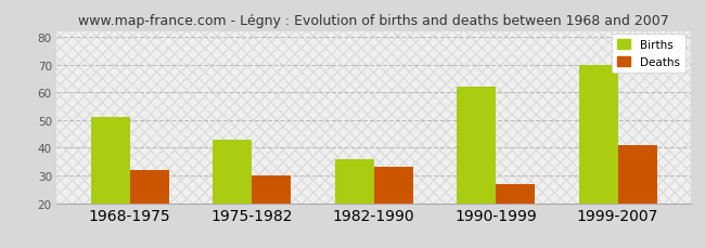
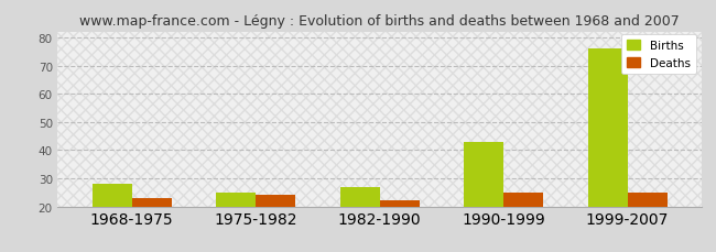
Births/1968-1975: 51 -> 28
Deaths/1968-1975: 32 -> 23
Births/1975-1982: 43 -> 25
Deaths/1975-1982: 30 -> 24
Births/1982-1990: 36 -> 27
Deaths/1982-1990: 33 -> 22
Births/1990-1999: 62 -> 43
Deaths/1990-1999: 27 -> 25
Births/1999-2007: 70 -> 76
Deaths/1999-2007: 41 -> 25
